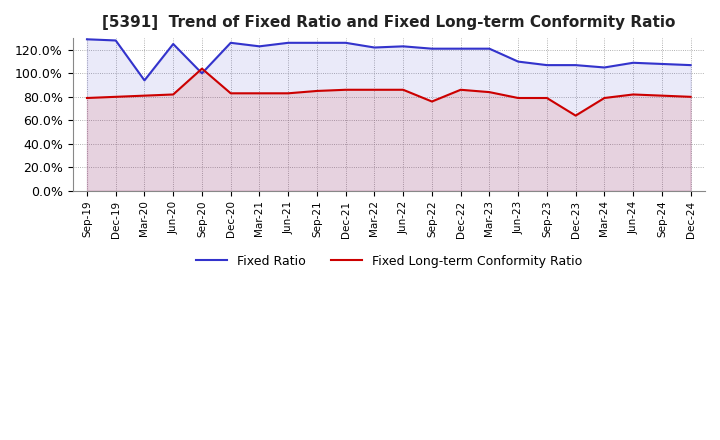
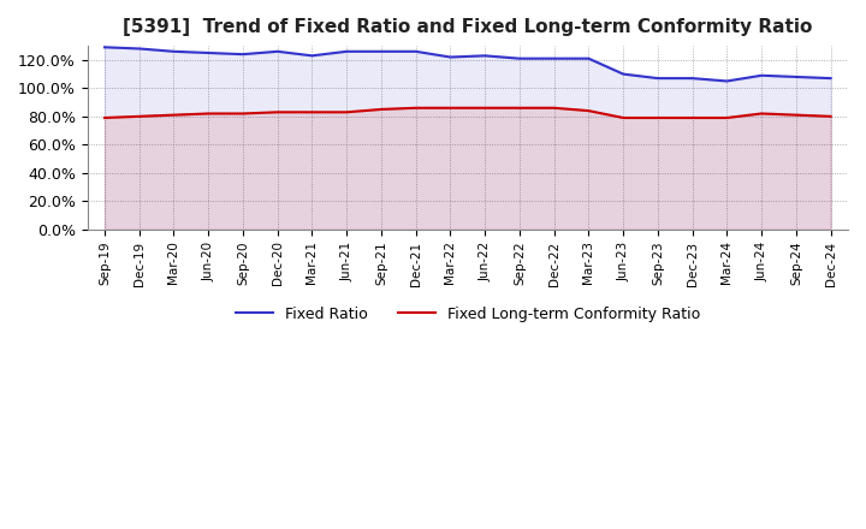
Fixed Ratio/Mar-20: 94% -> 126%
Fixed Ratio/Sep-20: 100% -> 124%
Fixed Long-term Conformity Ratio/Sep-20: 104% -> 82%
Fixed Long-term Conformity Ratio/Sep-22: 76% -> 86%
Fixed Long-term Conformity Ratio/Dec-23: 64% -> 79%
